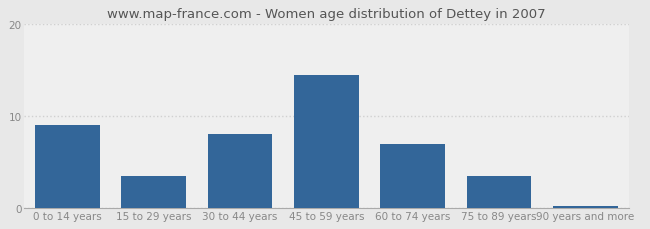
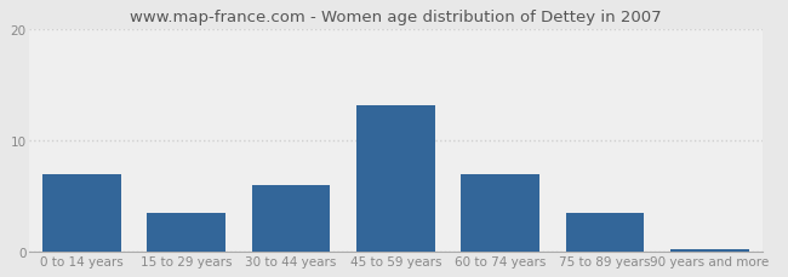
0 to 14 years: 9.0 -> 7.0
30 to 44 years: 8.0 -> 6.0
45 to 59 years: 14.5 -> 13.2
